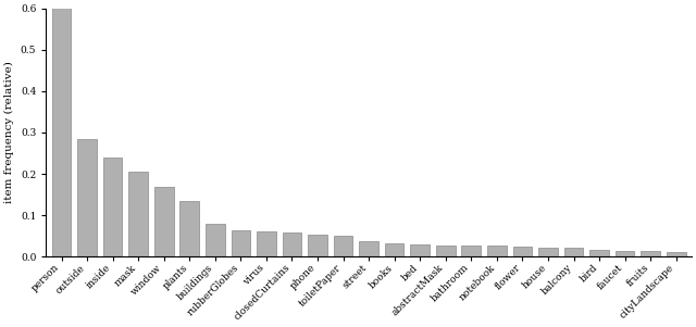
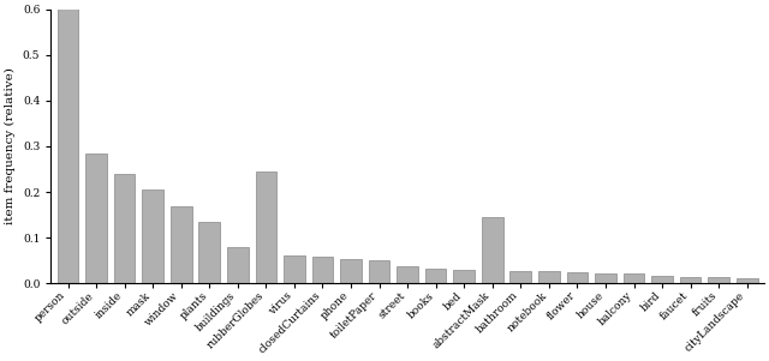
rubberGlobes: 0.065 -> 0.245
abstractMask: 0.028 -> 0.145
